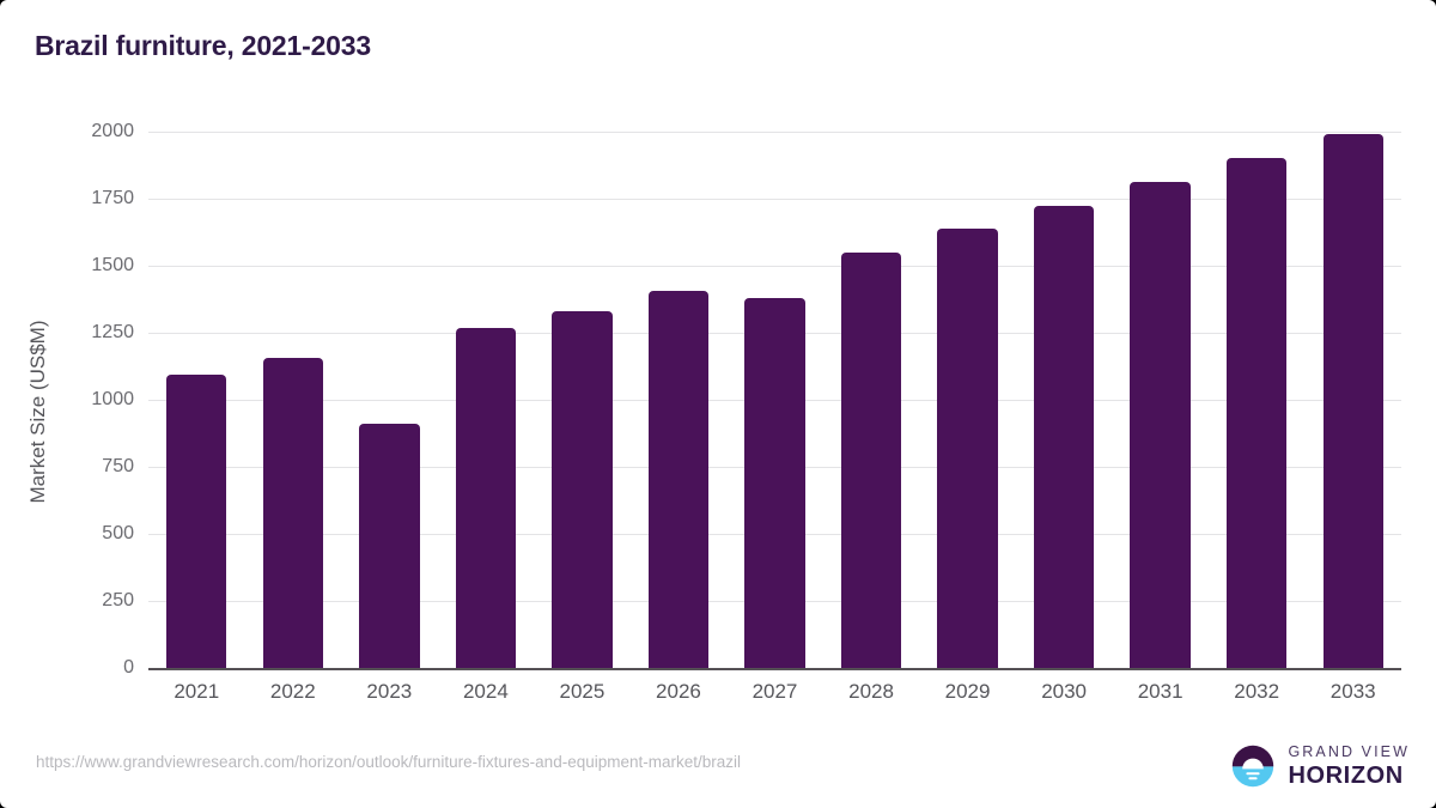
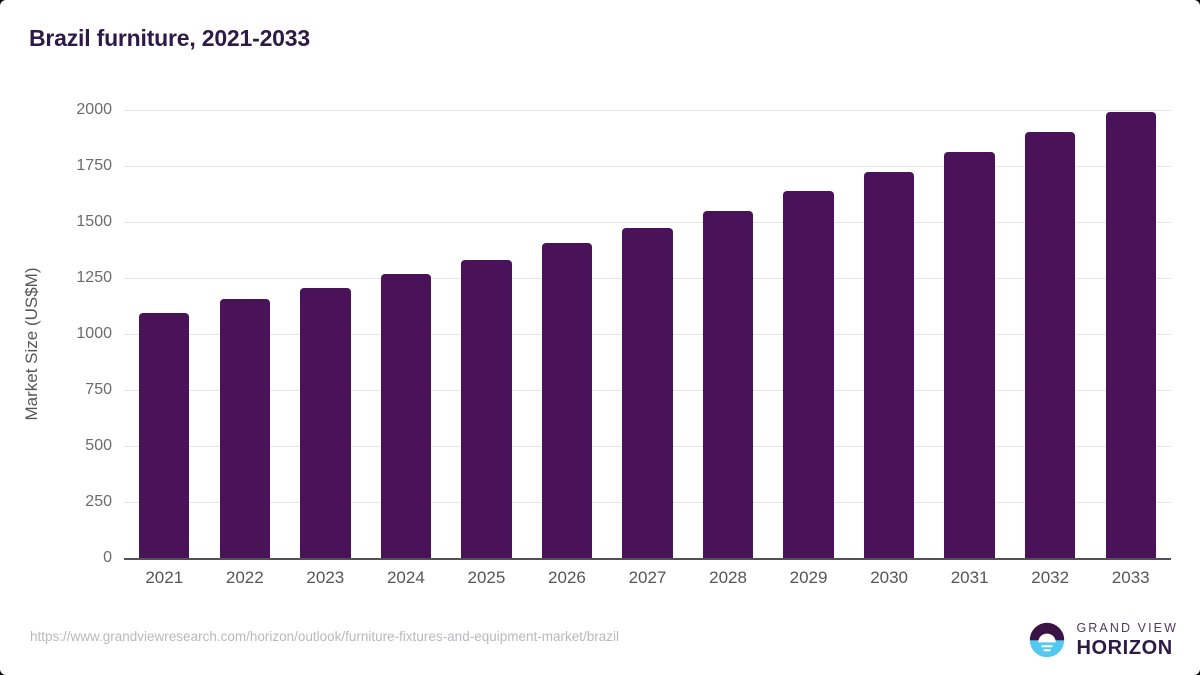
2023: 910 -> 1210
2027: 1380 -> 1480
